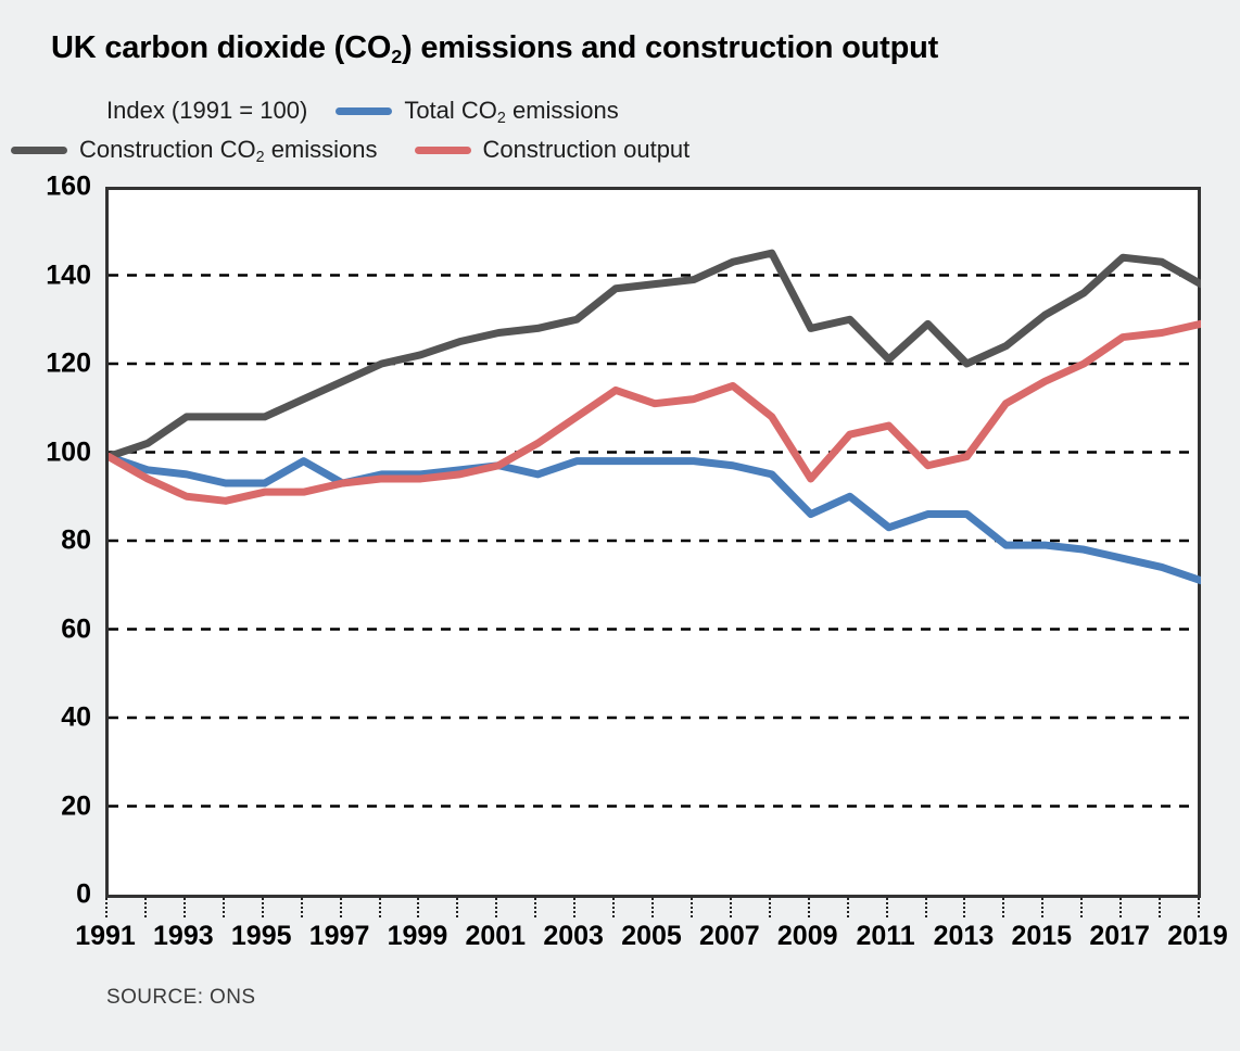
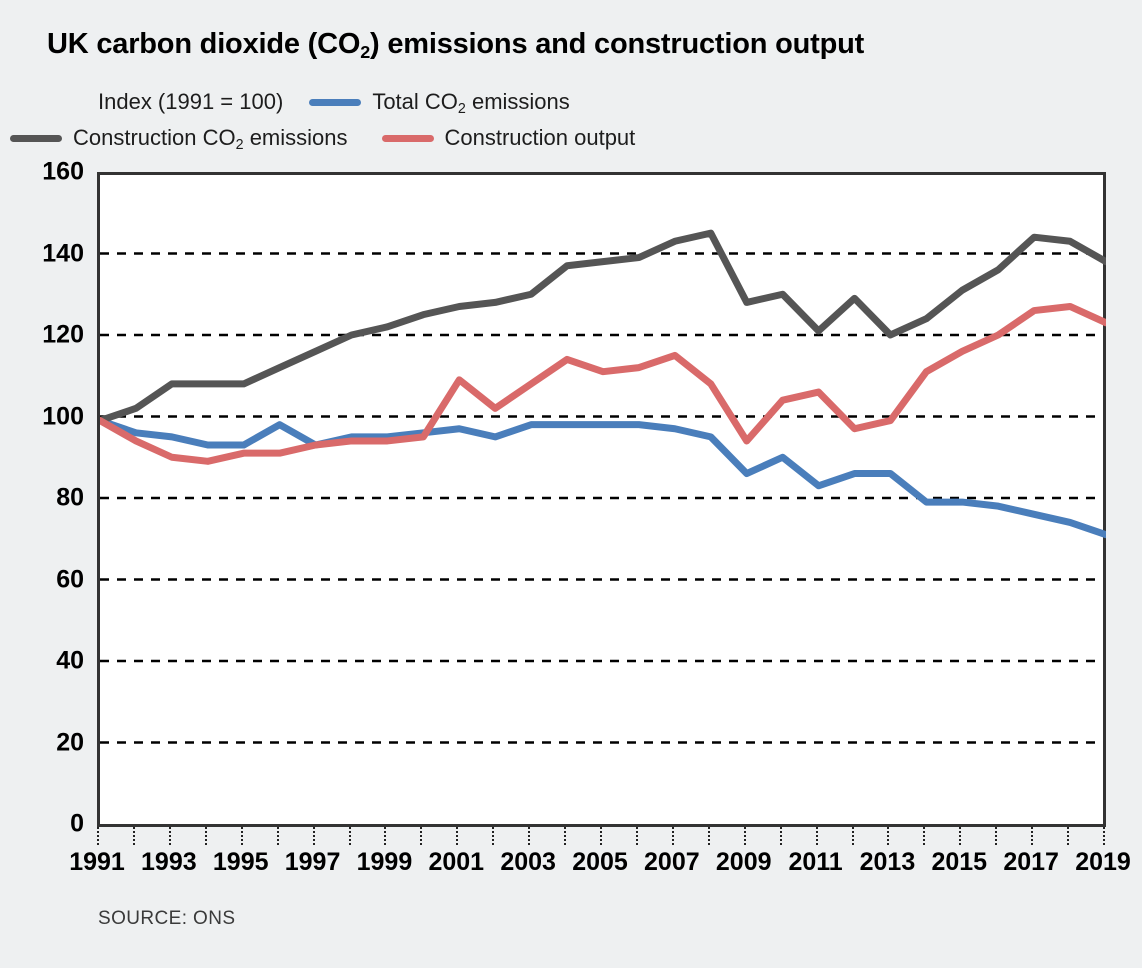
Construction output/2001: 97 -> 109
Construction output/2019: 129 -> 123
